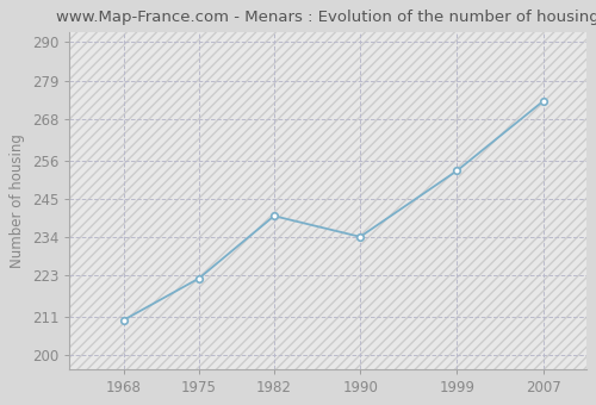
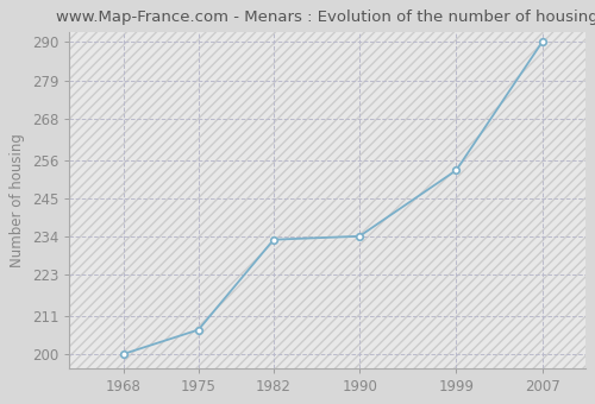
1968: 210 -> 200
1975: 222 -> 207
1982: 240 -> 233
2007: 273 -> 290
